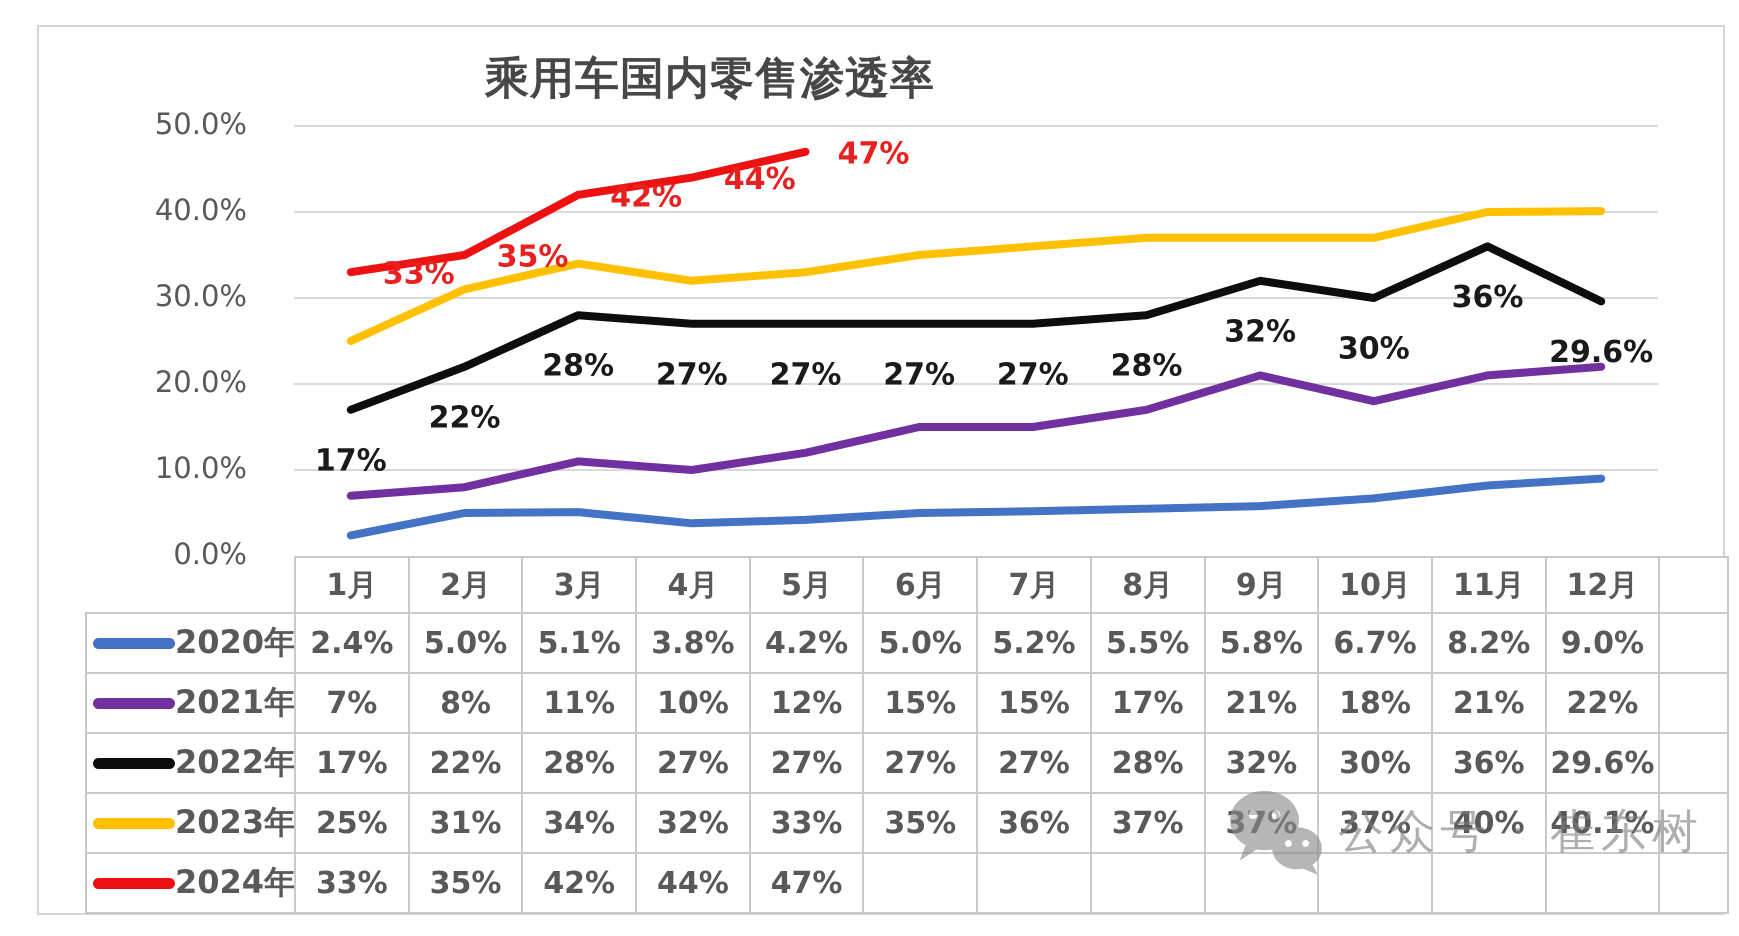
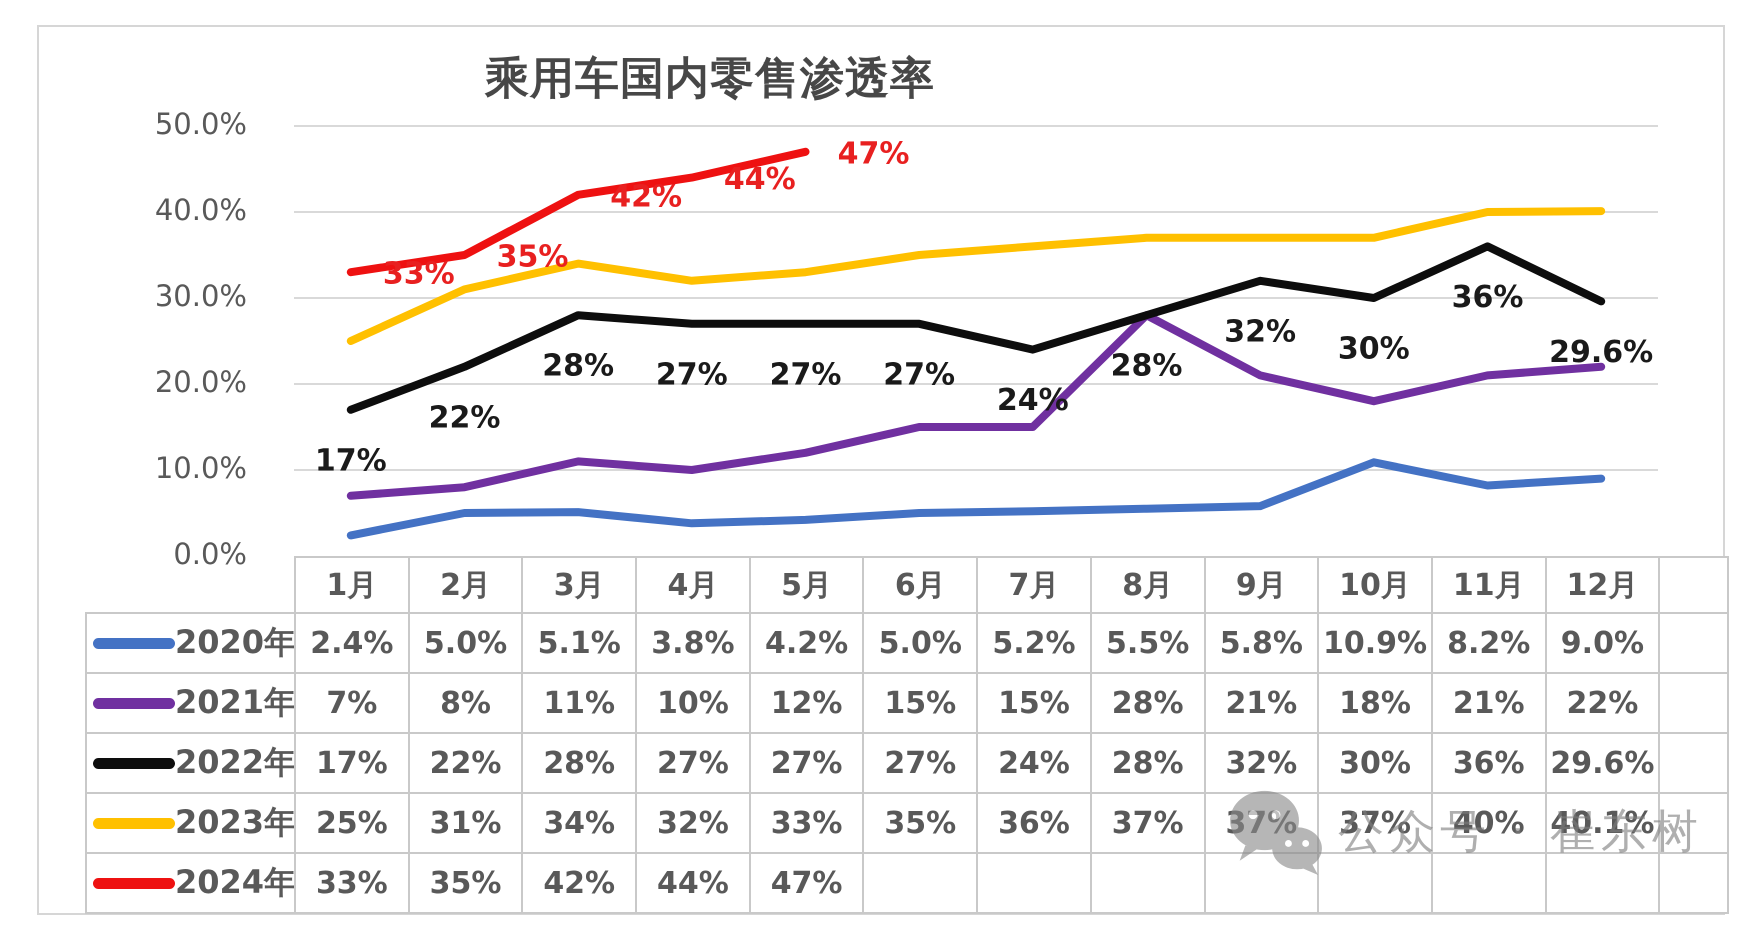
2022年/7月: 27% -> 24%
2021年/8月: 17% -> 28%
2020年/10月: 6.7% -> 10.9%
